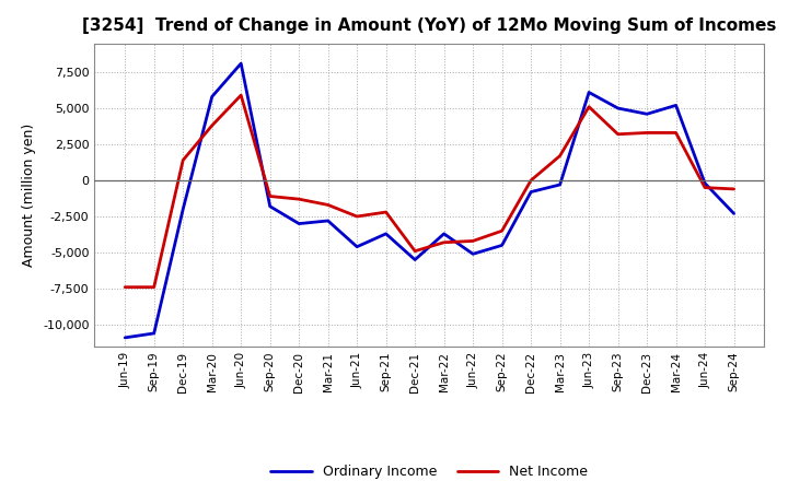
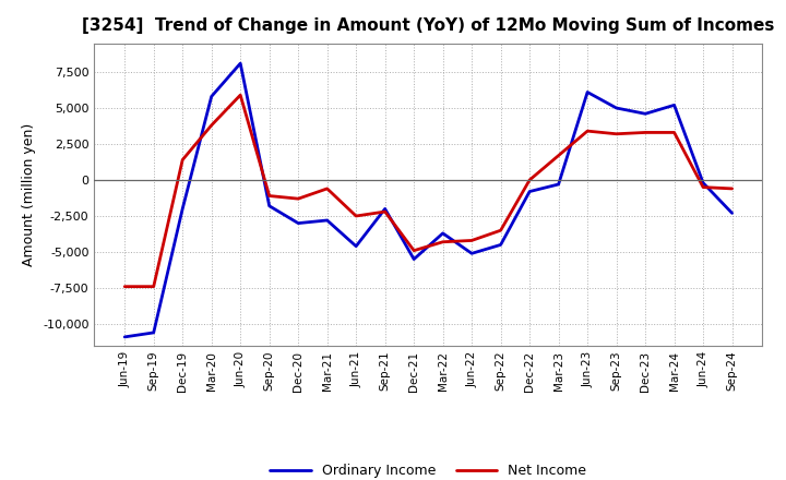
Net Income/Mar-21: -1,700 -> -600
Ordinary Income/Sep-21: -3,700 -> -2,000
Net Income/Jun-23: 5,100 -> 3,400
